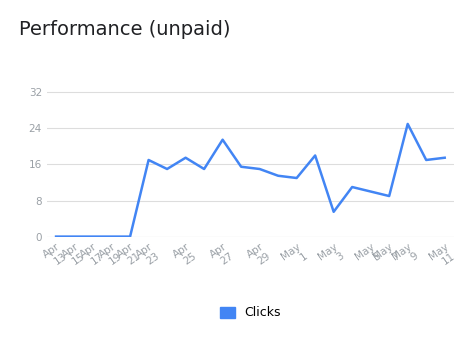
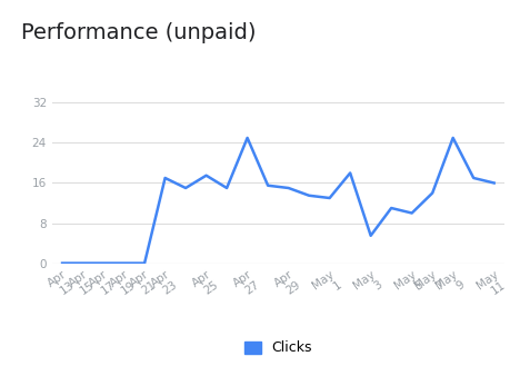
Apr 27: 21.5 -> 25.0
May 7: 9.0 -> 14.0
May 11: 17.5 -> 16.0
